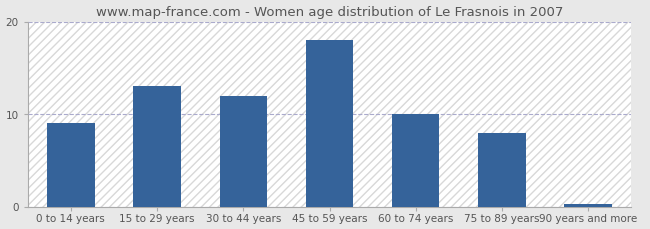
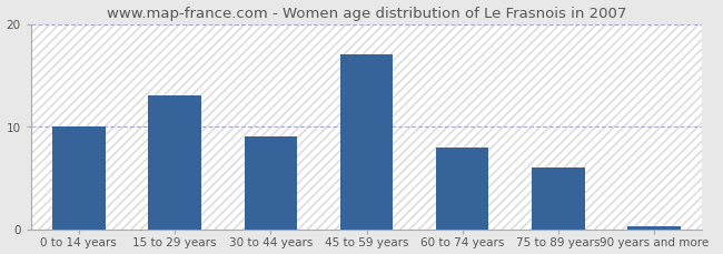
0 to 14 years: 9.0 -> 10.0
30 to 44 years: 12.0 -> 9.0
45 to 59 years: 18.0 -> 17.0
60 to 74 years: 10.0 -> 8.0
75 to 89 years: 8.0 -> 6.0
